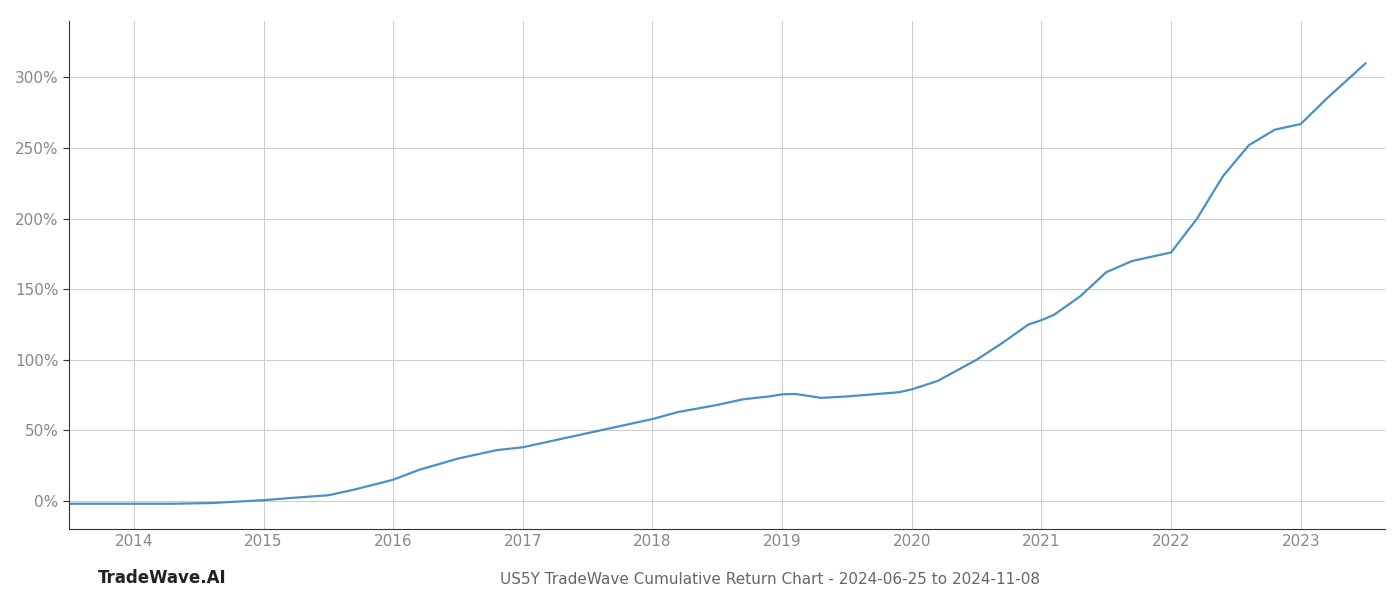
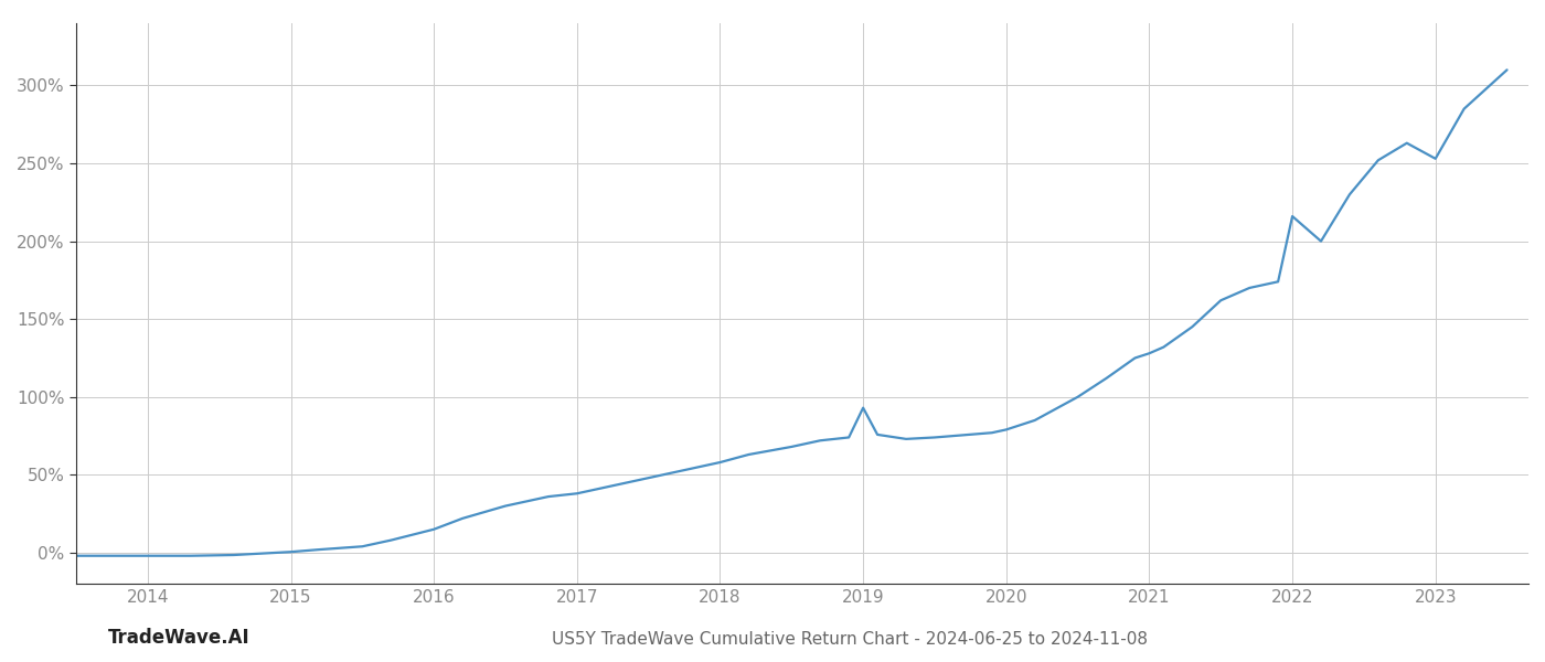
2019: 76% -> 93%
2022: 176% -> 216%
2023: 267% -> 253%
